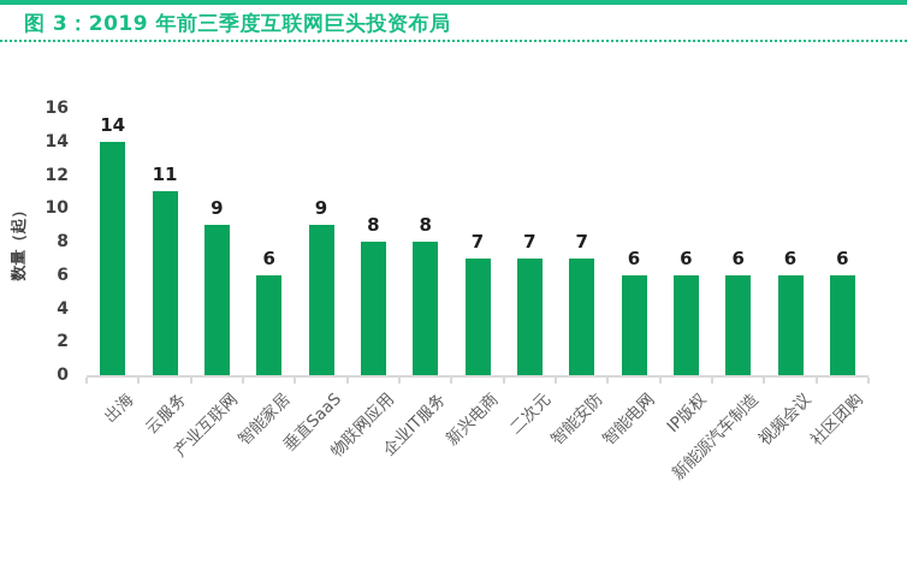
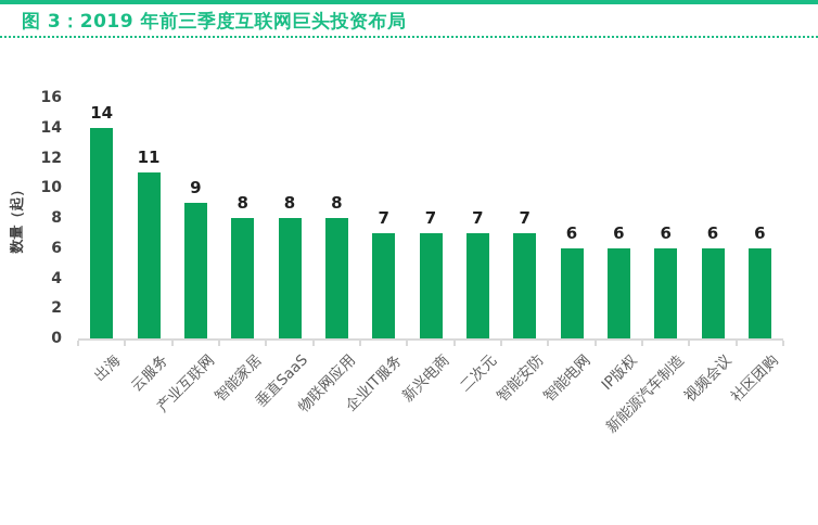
智能家居: 6 -> 8
垂直SaaS: 9 -> 8
企业IT服务: 8 -> 7
